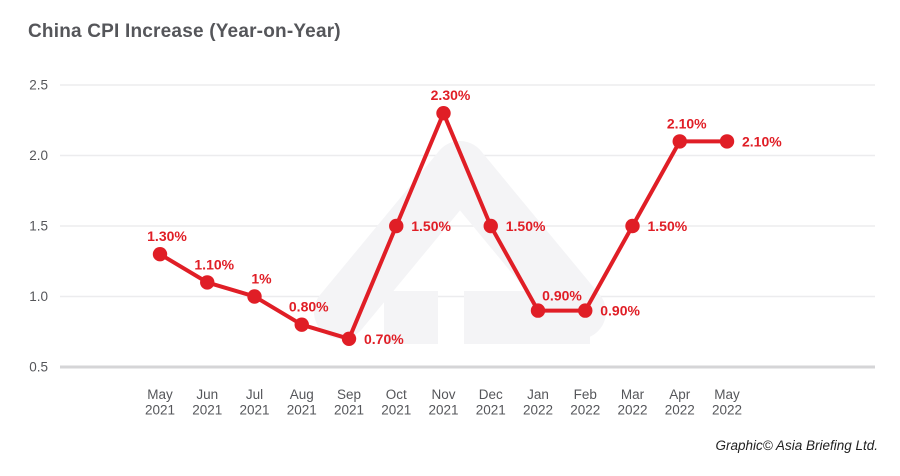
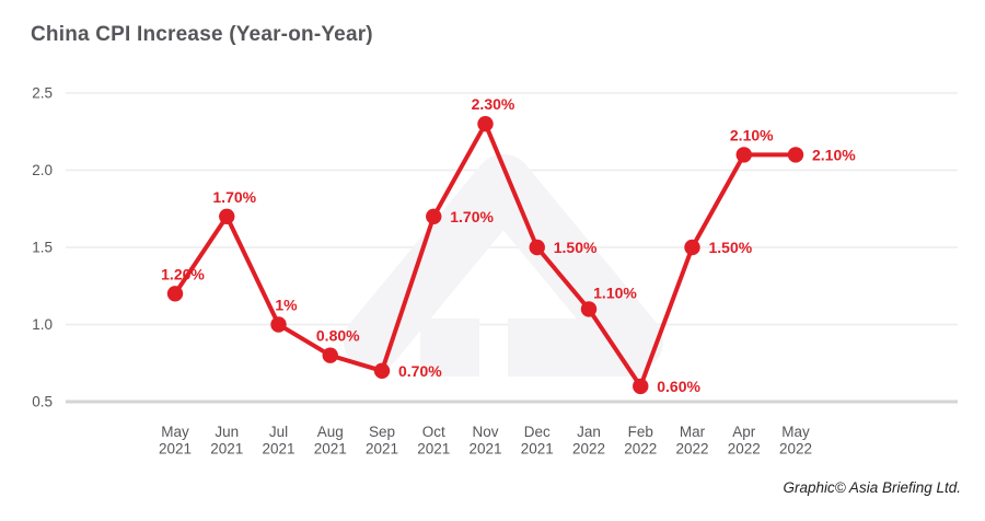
May 2021: 1.30% -> 1.20%
Jun 2021: 1.10% -> 1.70%
Oct 2021: 1.50% -> 1.70%
Jan 2022: 0.90% -> 1.10%
Feb 2022: 0.90% -> 0.60%
